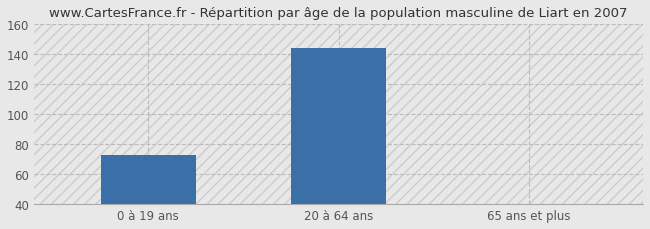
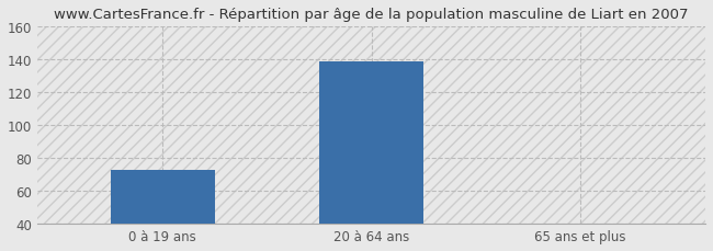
20 à 64 ans: 144 -> 139
